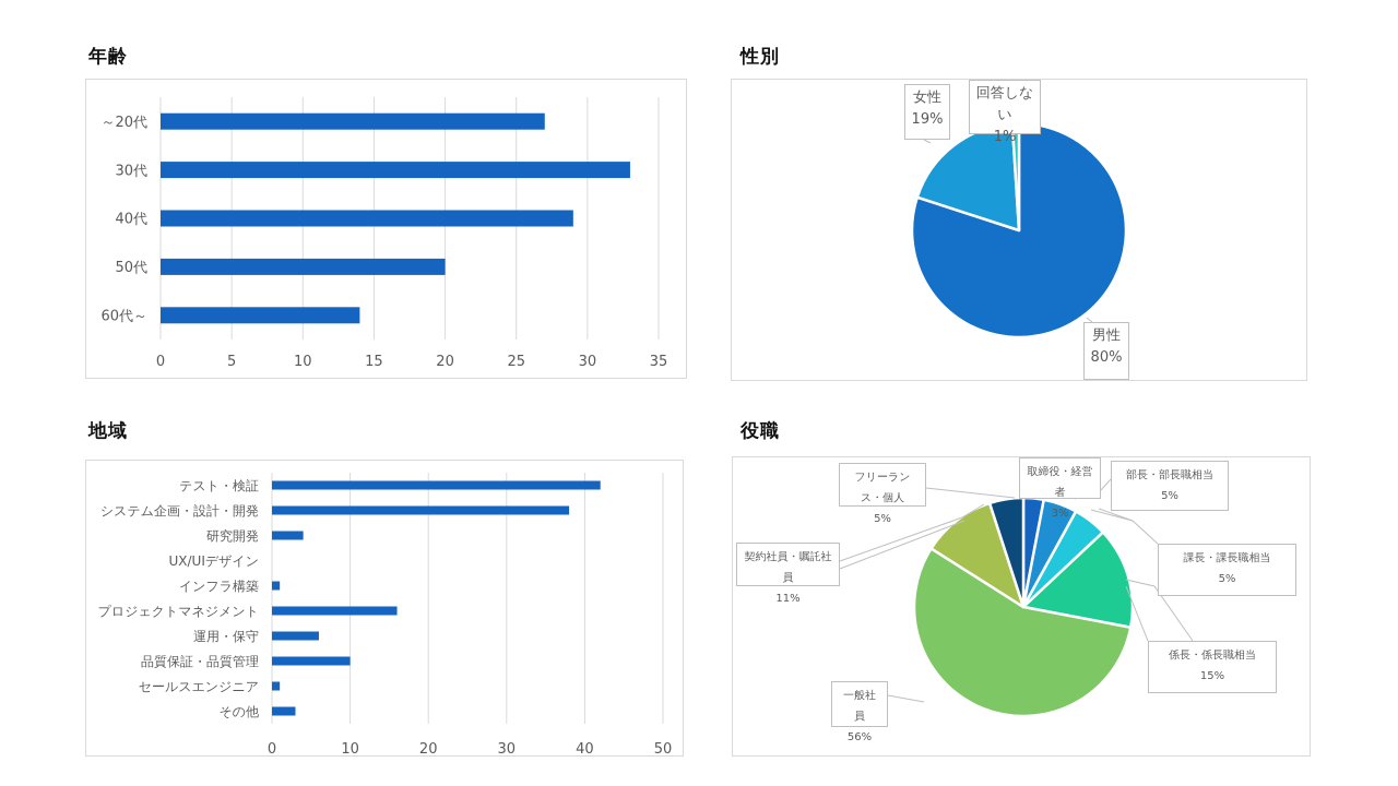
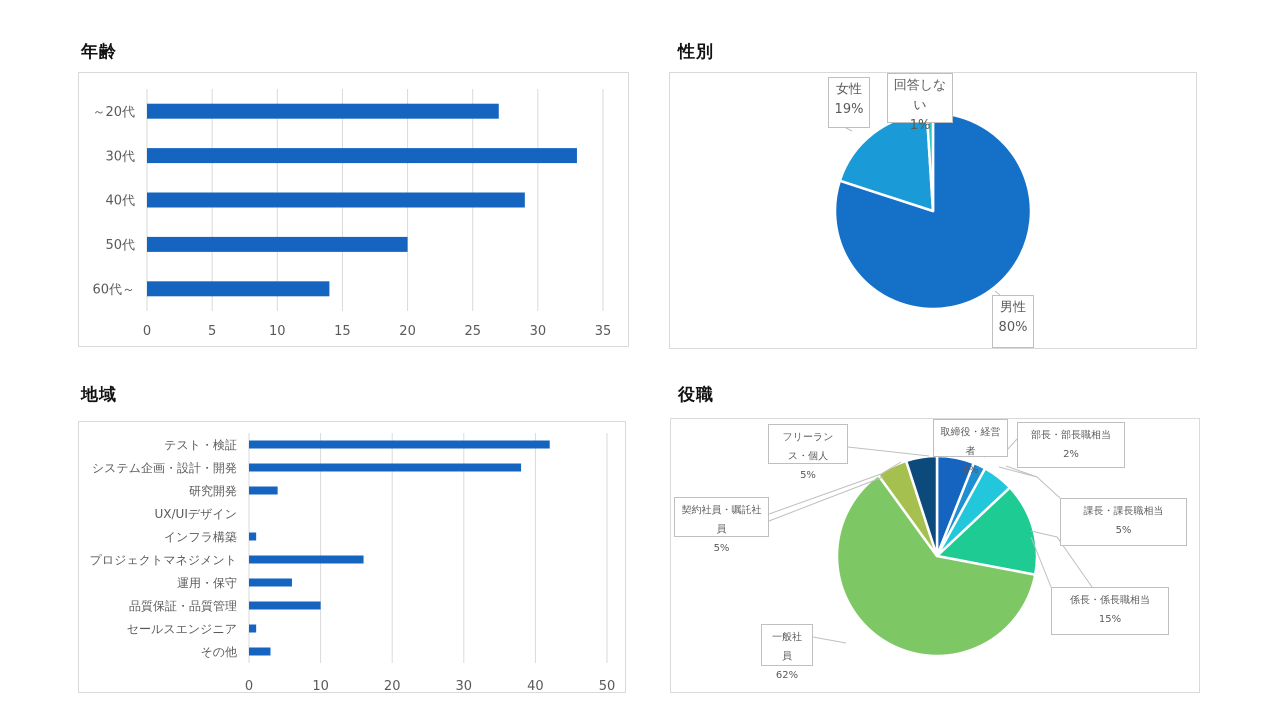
役職/取締役・経営者: 3% -> 6%
役職/部長・部長職相当: 5% -> 2%
役職/一般社員: 56% -> 62%
役職/契約社員・嘱託社員: 11% -> 5%
